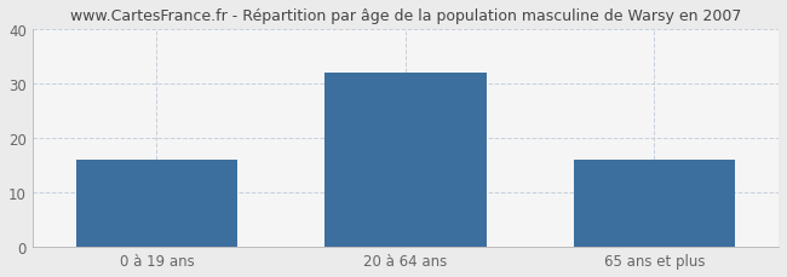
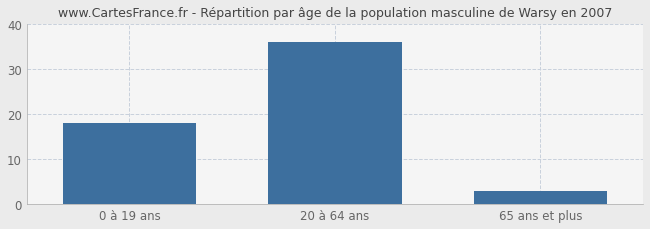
0 à 19 ans: 16 -> 18
20 à 64 ans: 32 -> 36
65 ans et plus: 16 -> 3
